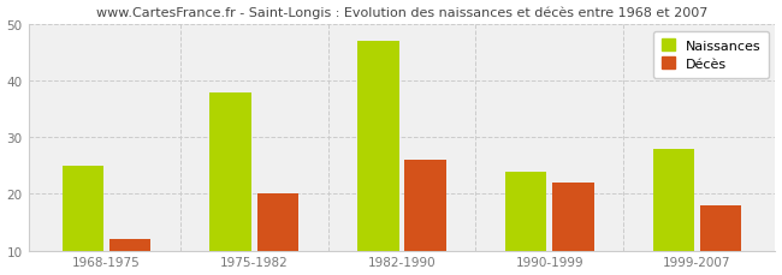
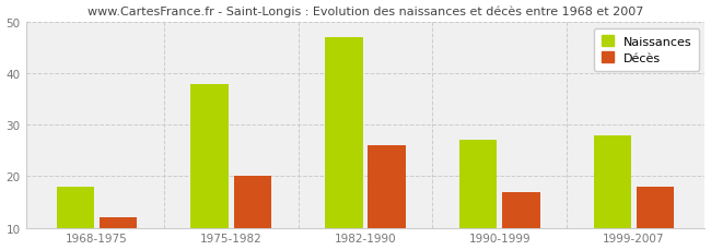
Naissances/1968-1975: 25 -> 18
Naissances/1990-1999: 24 -> 27
Décès/1990-1999: 22 -> 17
